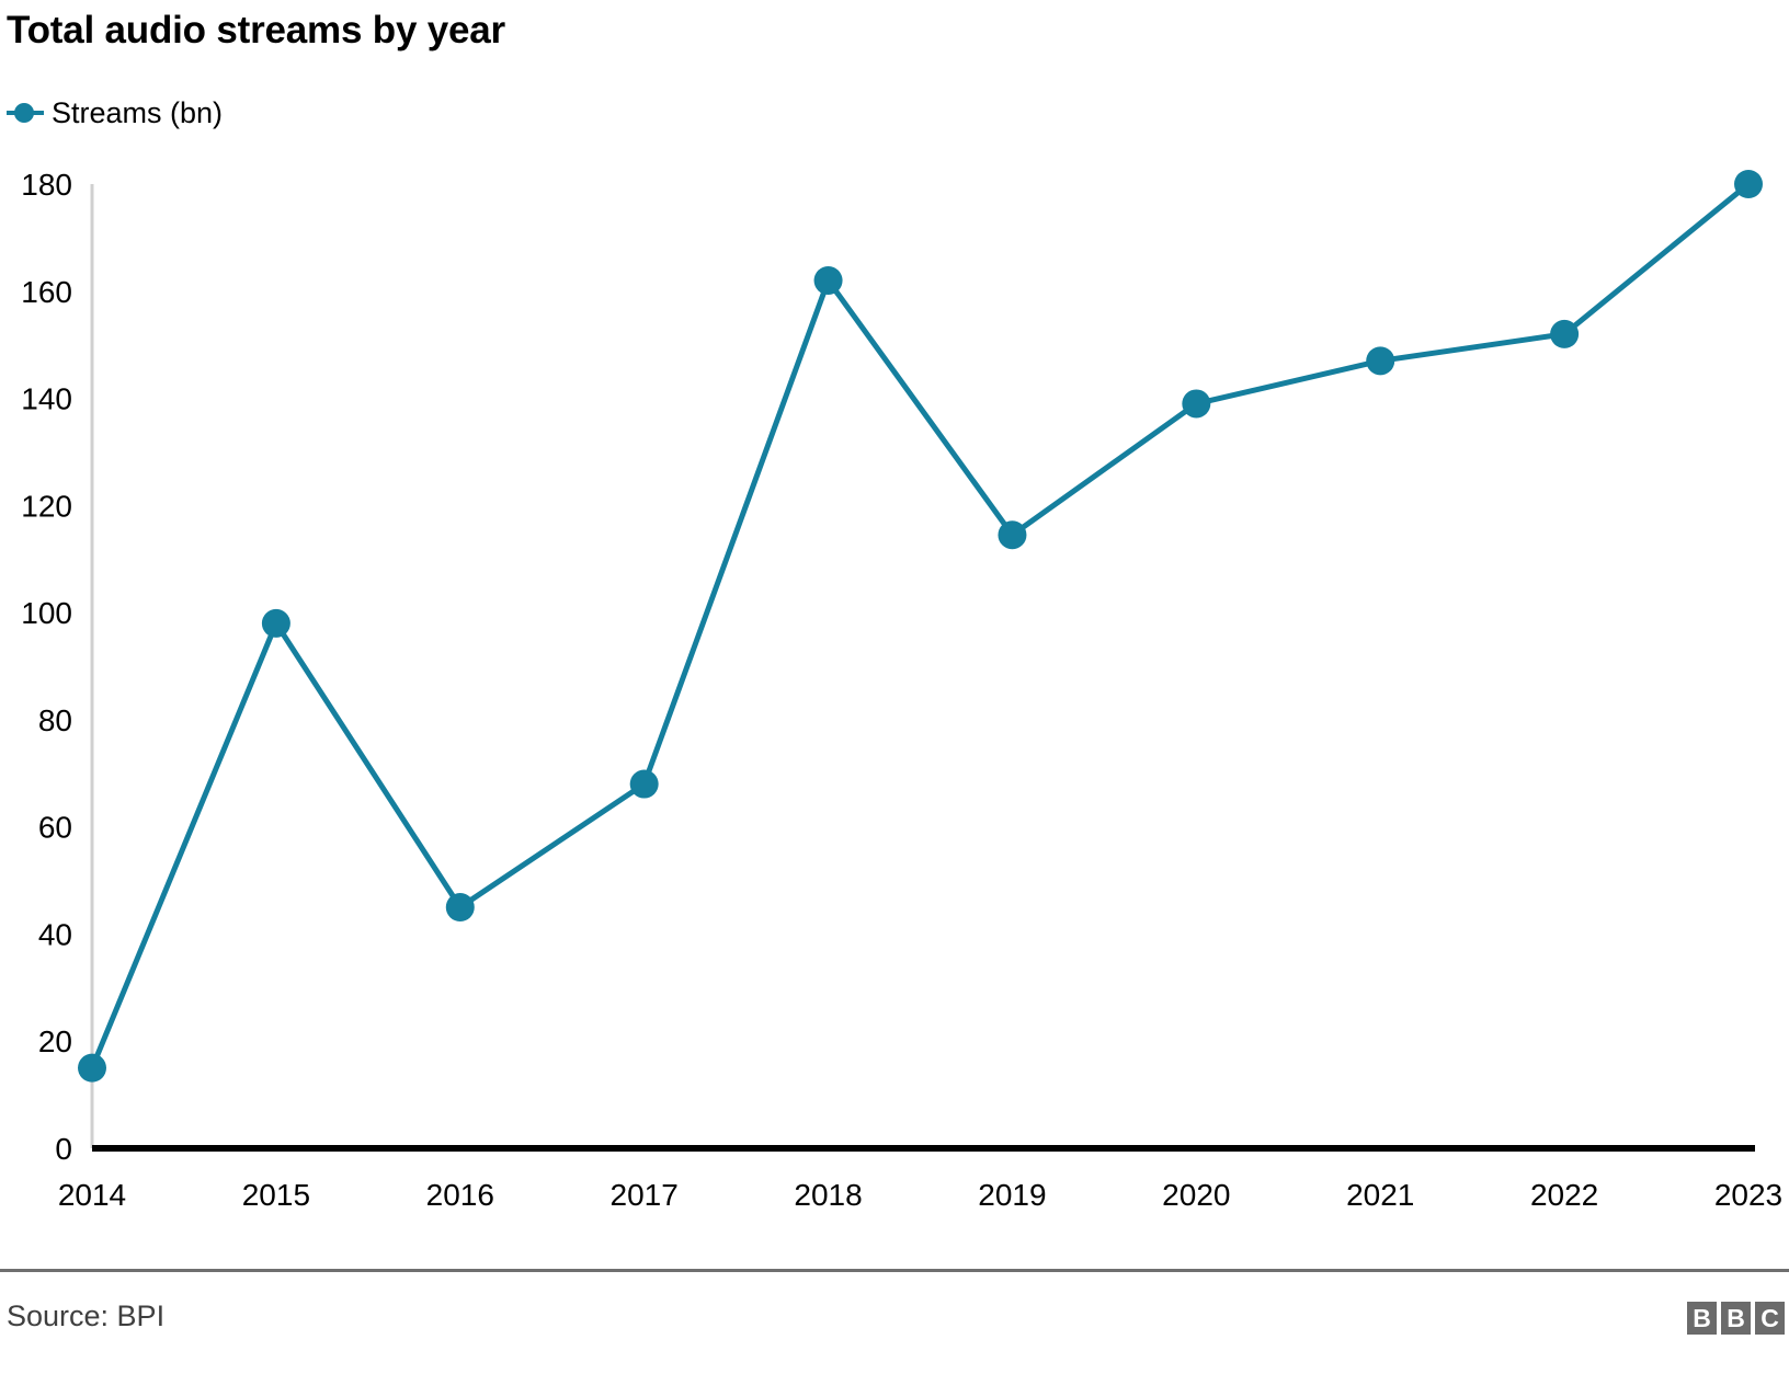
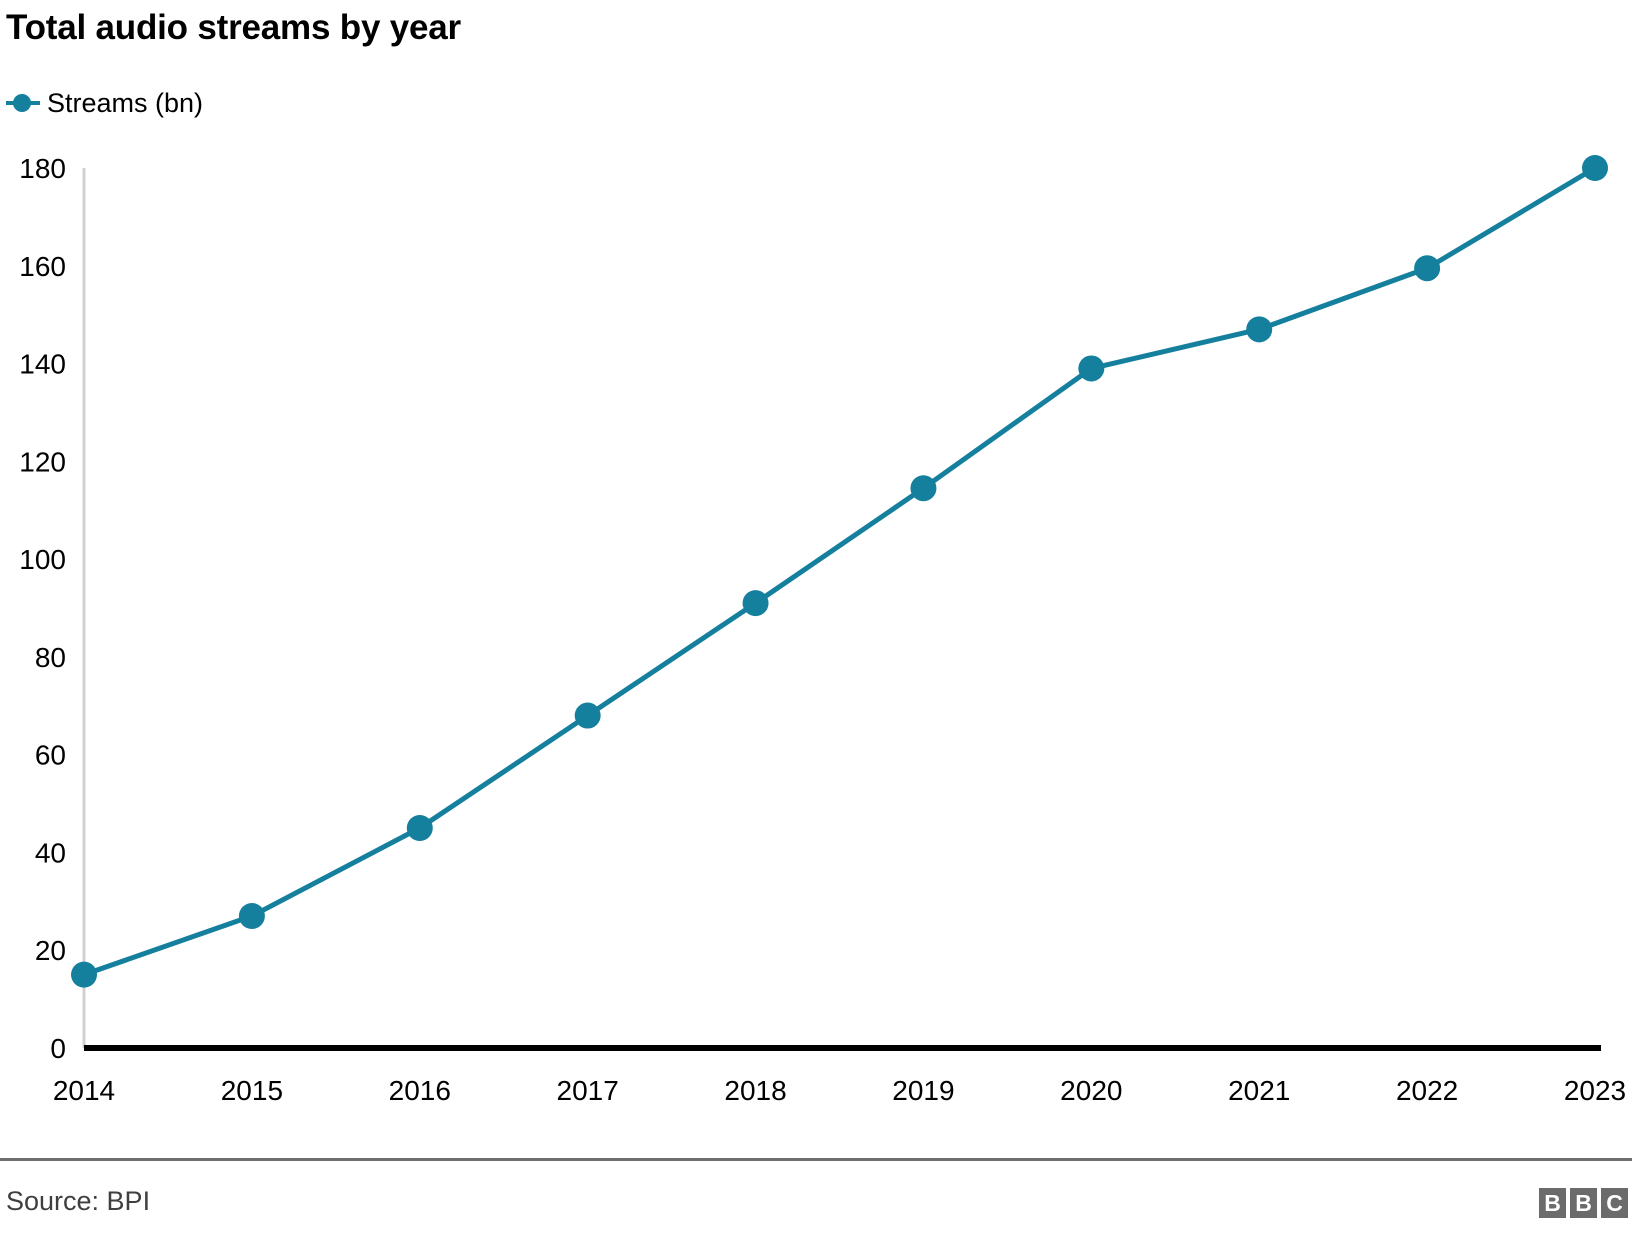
2015: 98 -> 27
2018: 162 -> 91
2022: 152 -> 160
